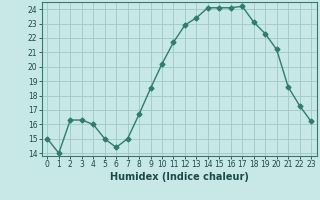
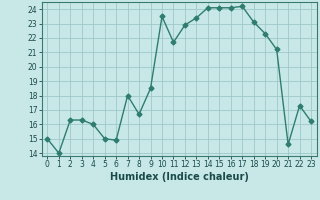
6: 14.4 -> 14.9
7: 15.0 -> 18.0
10: 20.2 -> 23.5
21: 18.6 -> 14.6
